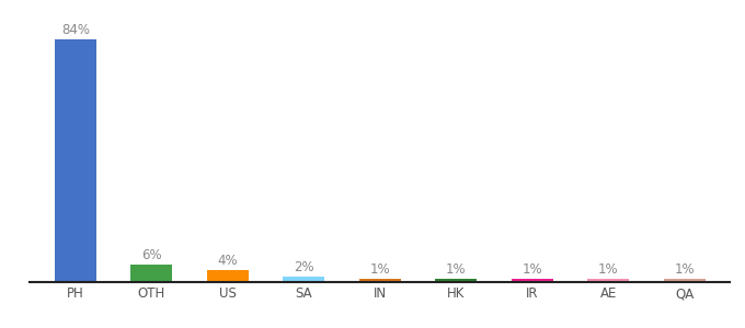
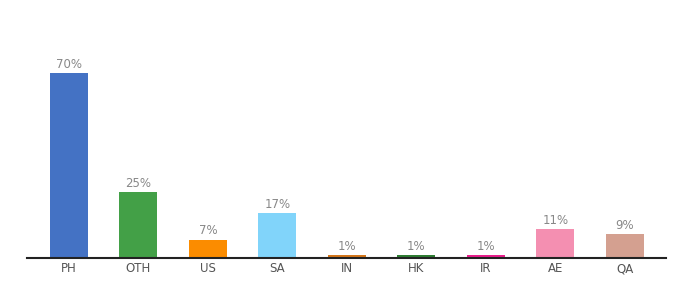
PH: 84% -> 70%
OTH: 6% -> 25%
US: 4% -> 7%
SA: 2% -> 17%
AE: 1% -> 11%
QA: 1% -> 9%
